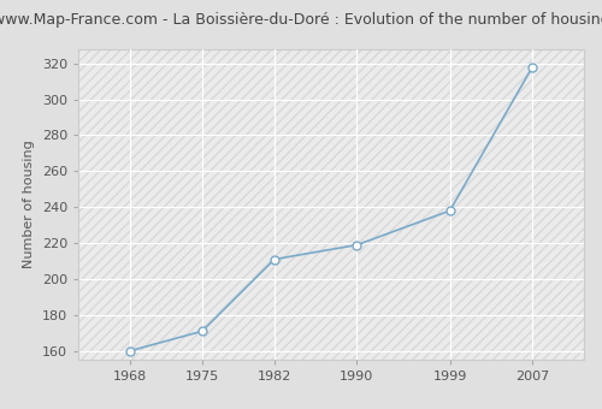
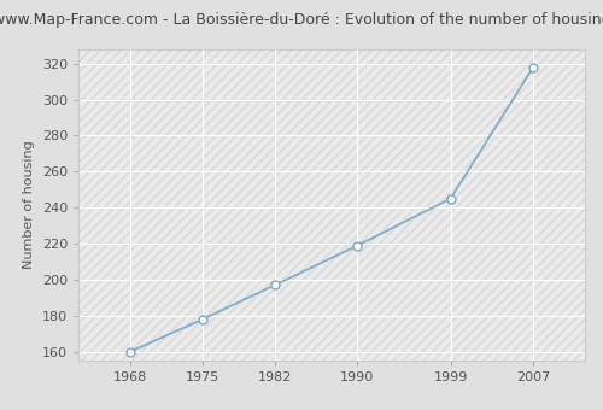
1975: 171 -> 178
1982: 211 -> 197
1999: 238 -> 245
